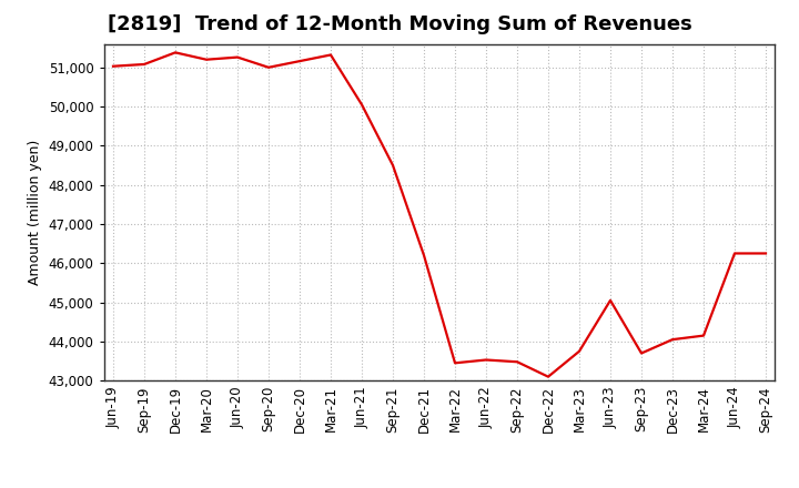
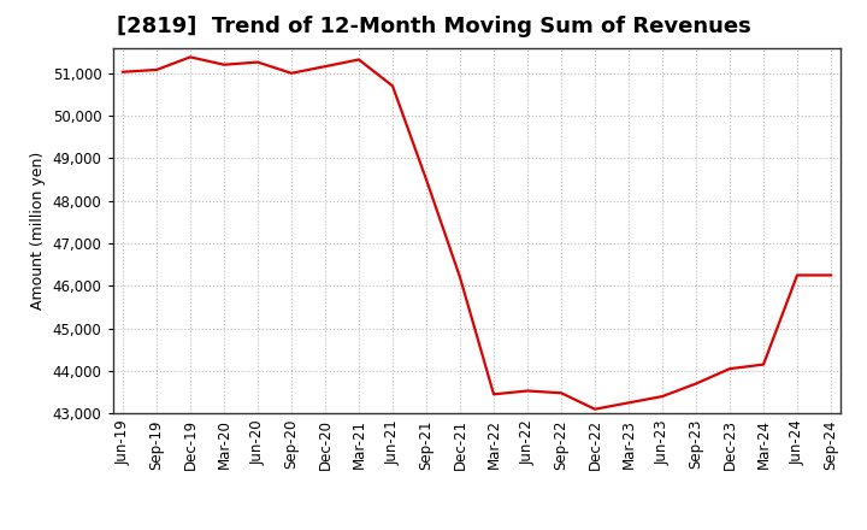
Jun-21: 50,050 -> 50,700
Mar-23: 43,750 -> 43,250
Jun-23: 45,050 -> 43,400
